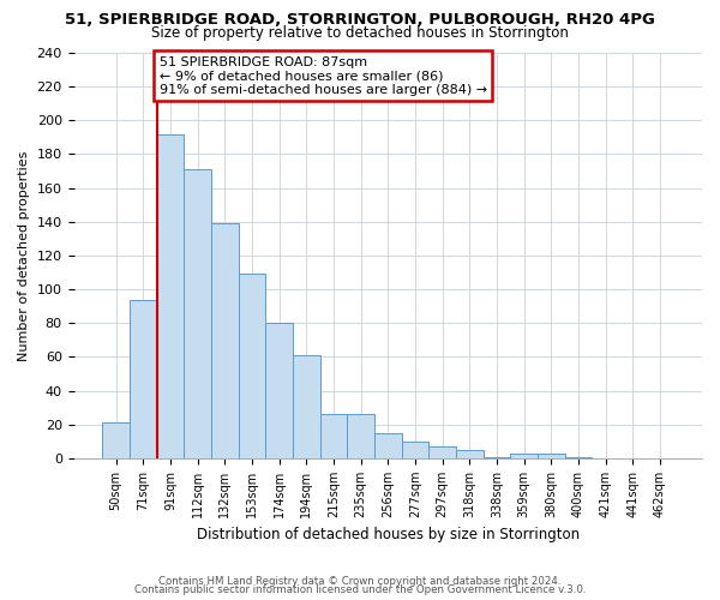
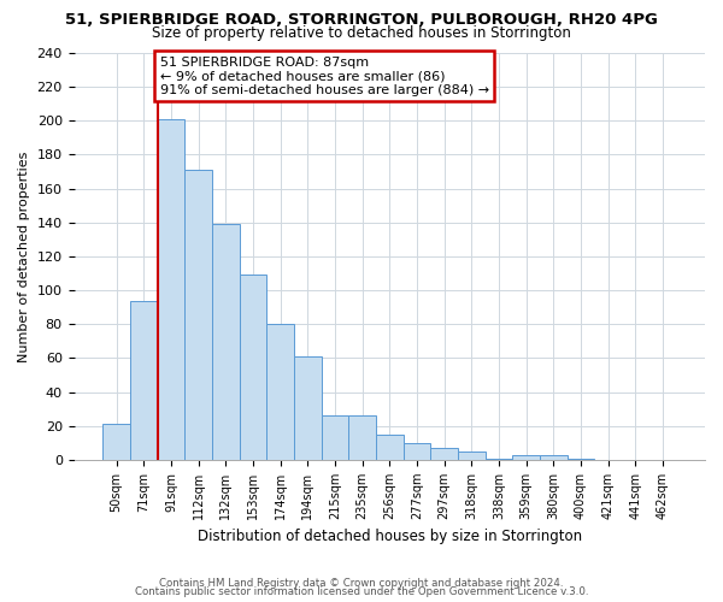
91sqm: 192 -> 201
